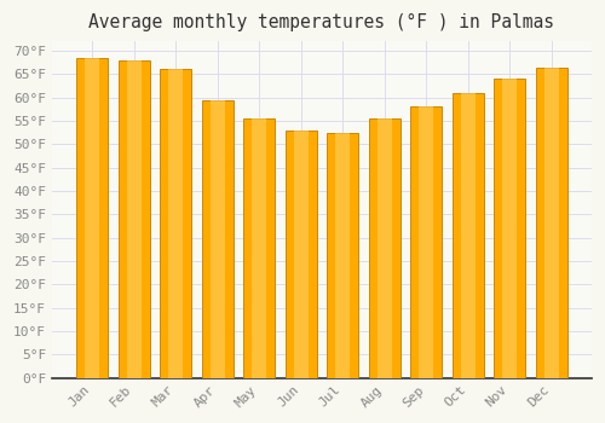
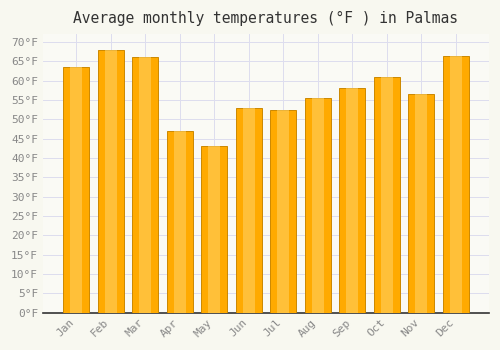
Jan: 68.5°F -> 63.5°F
Apr: 59.5°F -> 47.0°F
May: 55.5°F -> 43.0°F
Nov: 64.0°F -> 56.5°F
